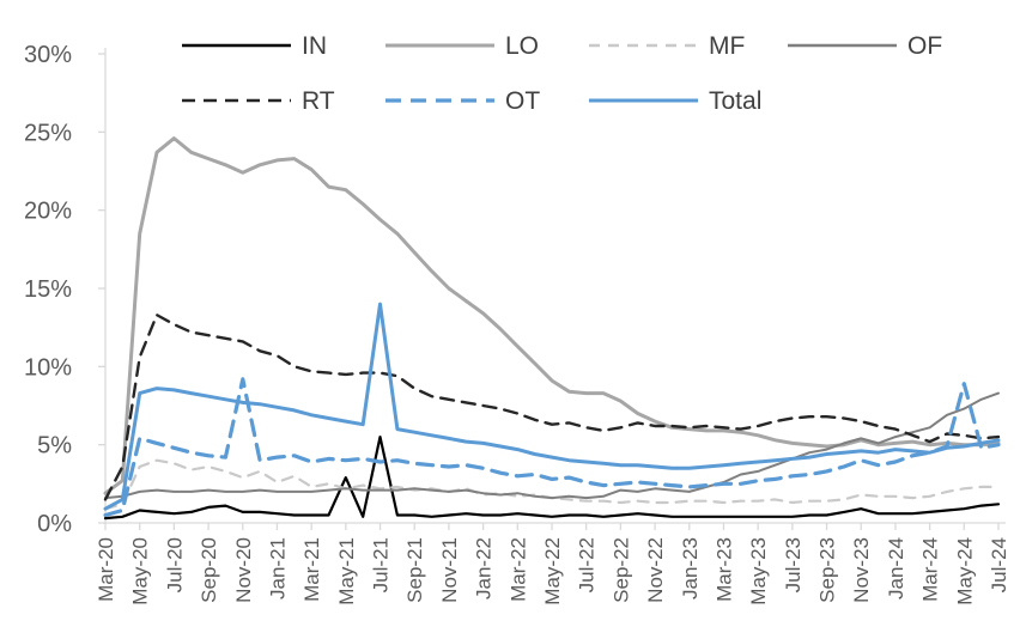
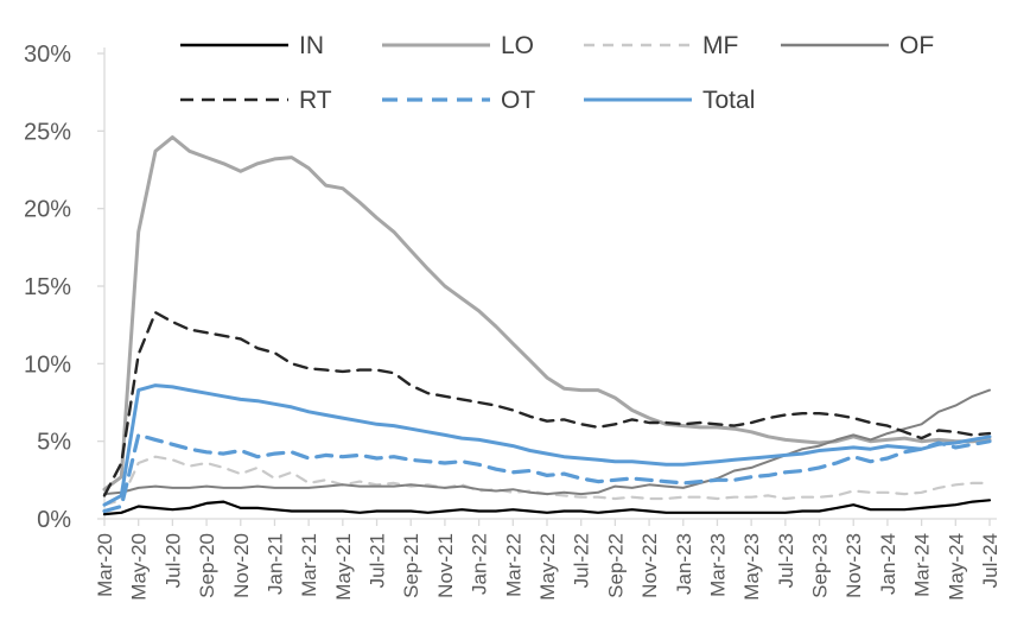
OT/Nov-20: 9.2% -> 4.4%
IN/May-21: 2.9% -> 0.5%
IN/Jul-21: 5.5% -> 0.5%
Total/Jul-21: 14.0% -> 6.1%
OT/May-24: 8.9% -> 4.6%
